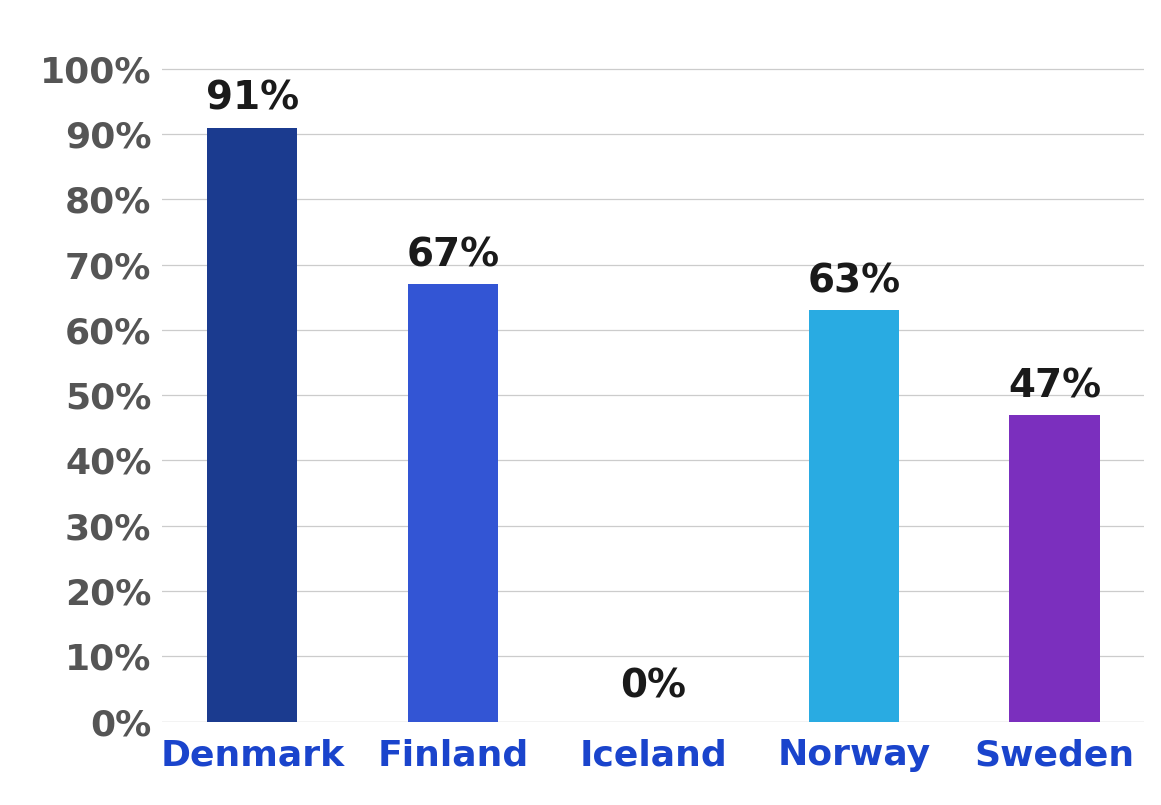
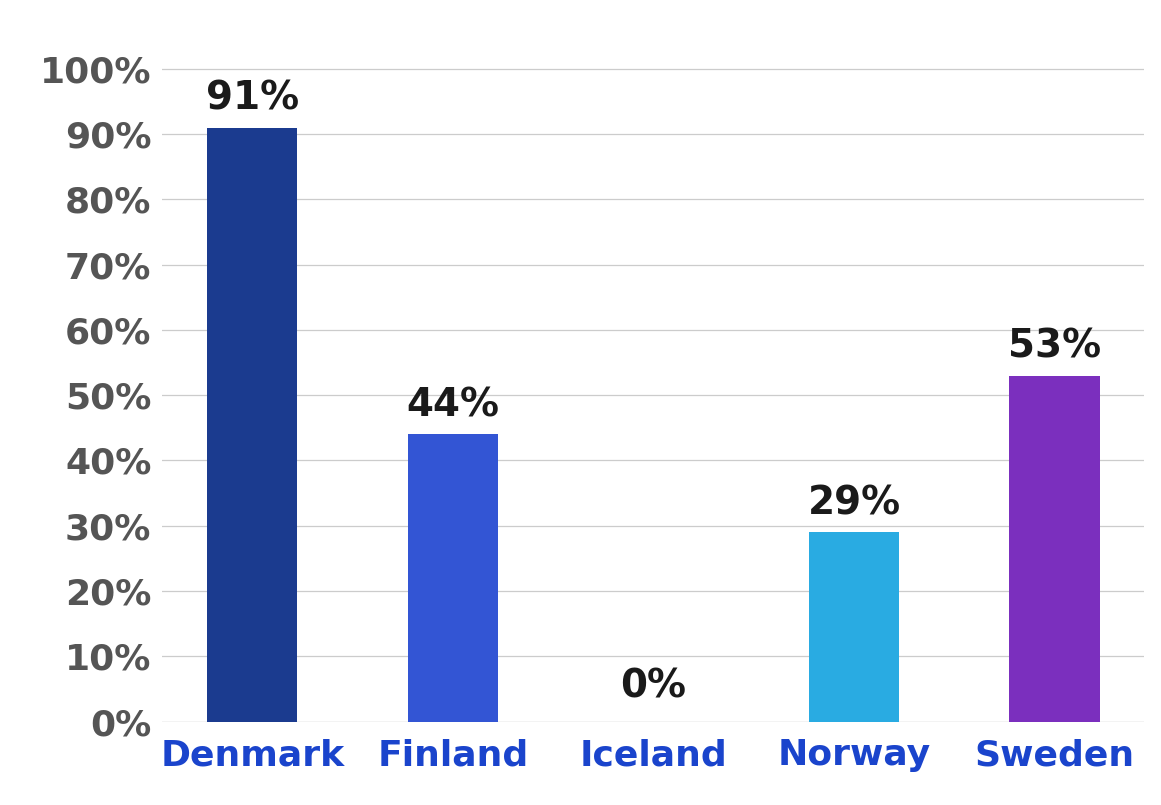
Finland: 67% -> 44%
Norway: 63% -> 29%
Sweden: 47% -> 53%
